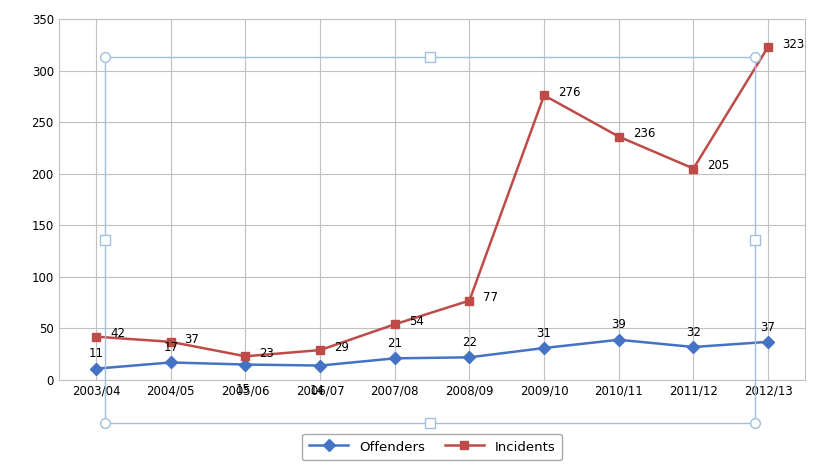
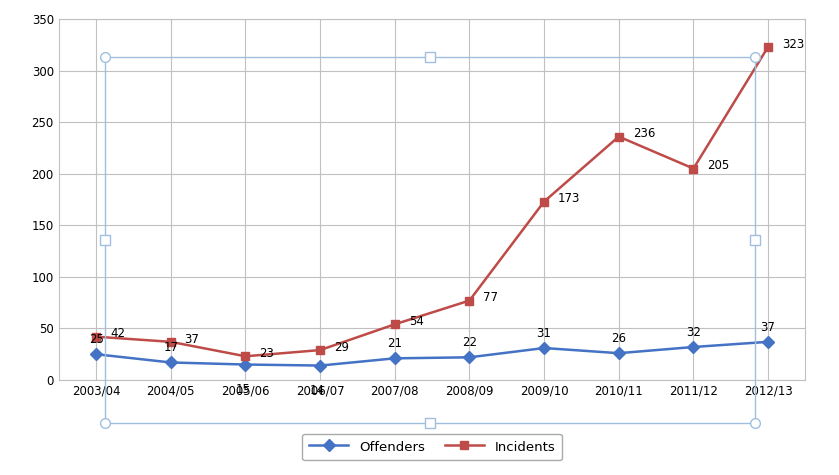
Offenders/2003/04: 11 -> 25
Incidents/2009/10: 276 -> 173
Offenders/2010/11: 39 -> 26
